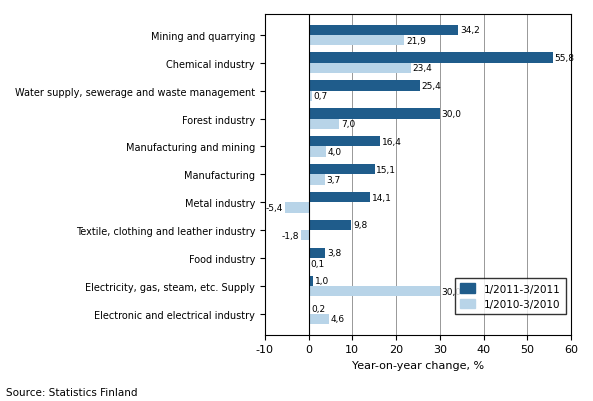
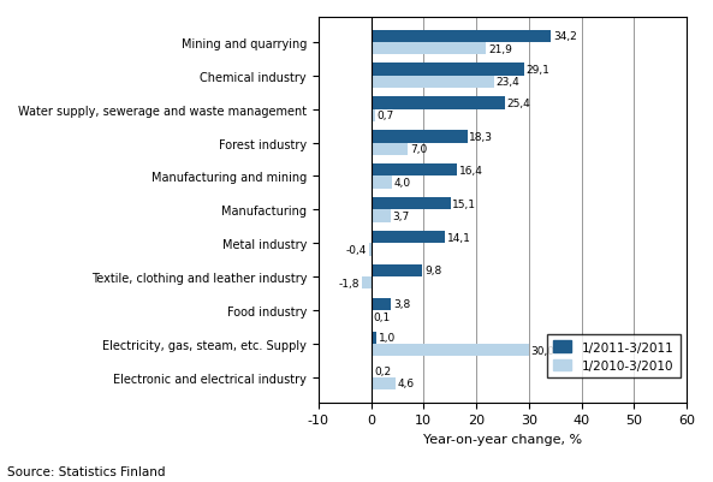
1/2011-3/2011/Chemical industry: 55,8 -> 29,1
1/2011-3/2011/Forest industry: 30,0 -> 18,3
1/2010-3/2010/Metal industry: -5,4 -> -0,4
